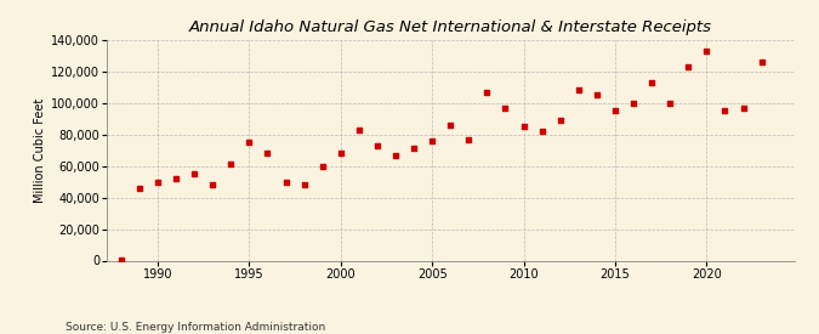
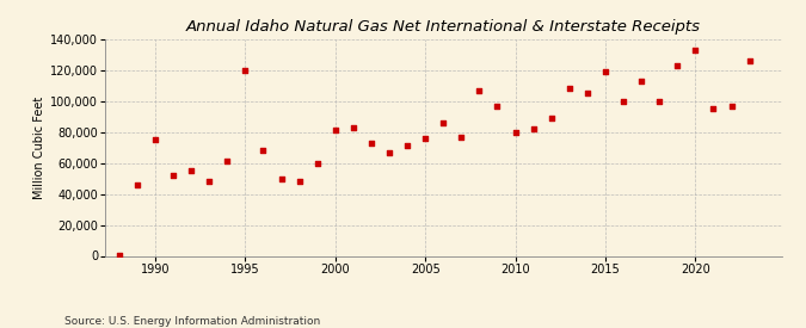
1990: 50,000 -> 75,000
1995: 75,000 -> 120,000
2000: 68,000 -> 81,000
2010: 85,000 -> 80,000
2015: 95,000 -> 119,000
